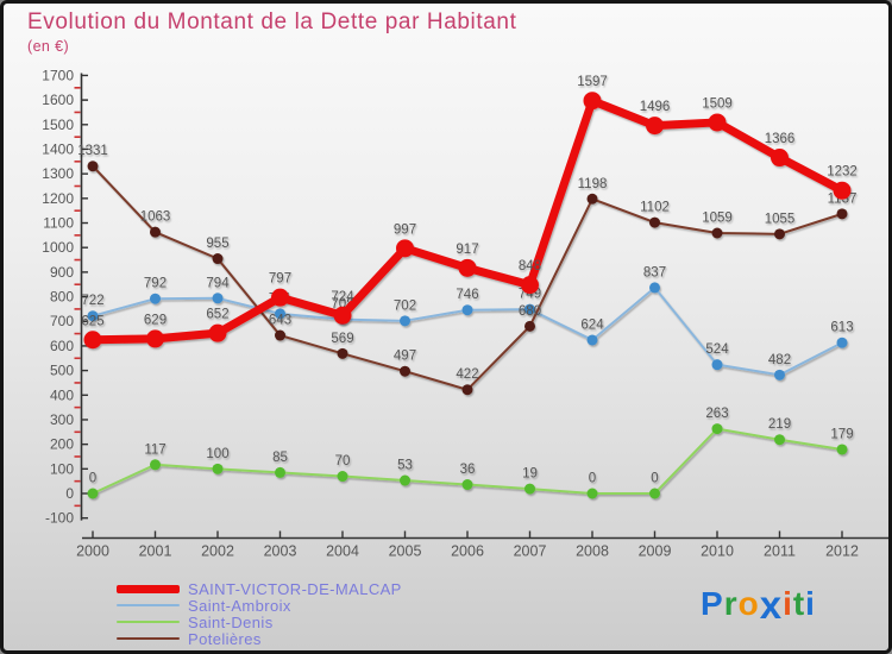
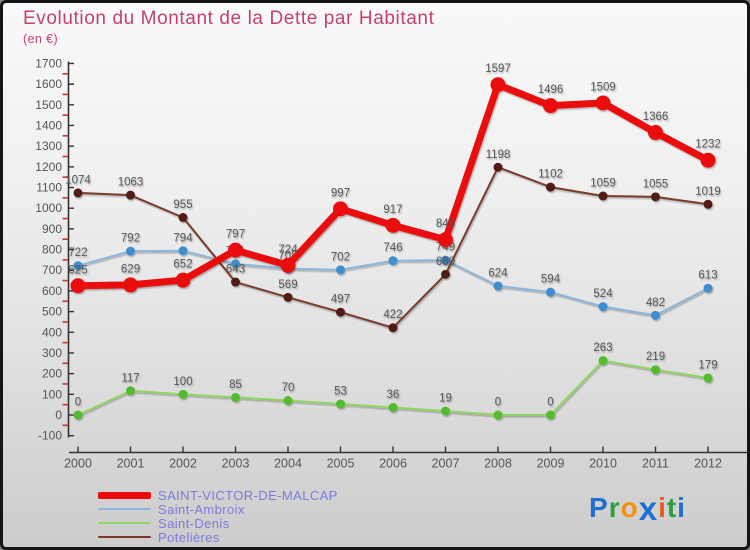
Potelières/2000: 1331 -> 1074
Saint-Ambroix/2009: 837 -> 594
Potelières/2012: 1137 -> 1019
